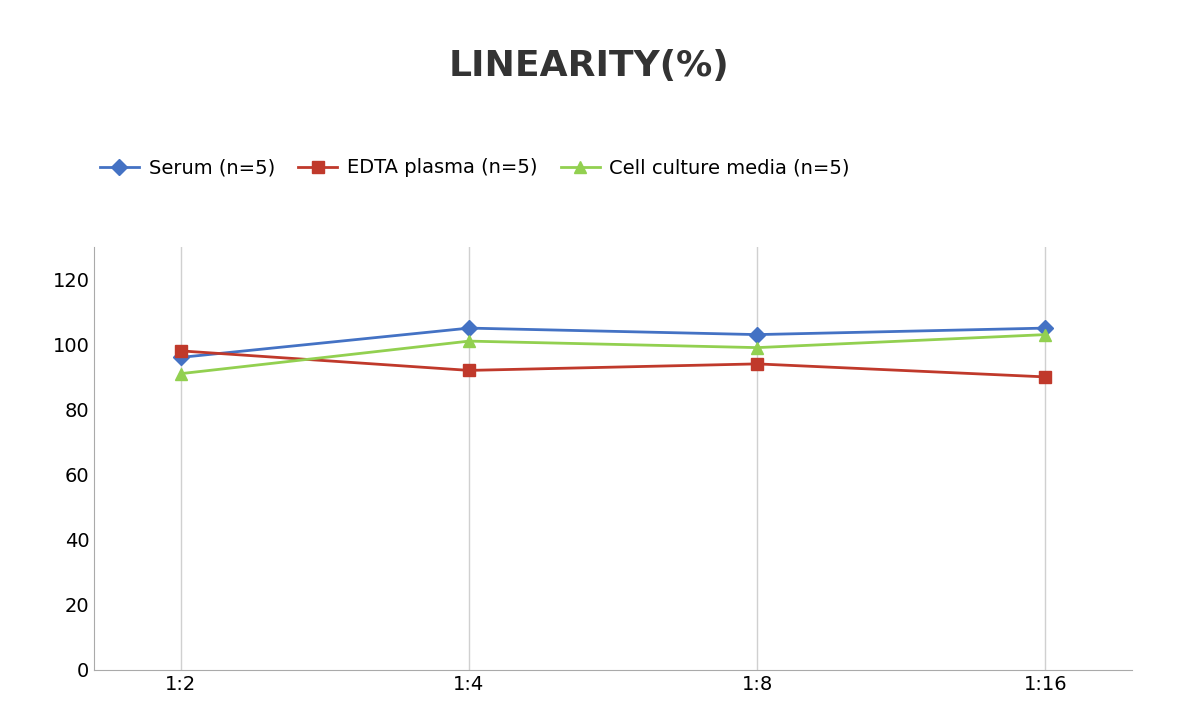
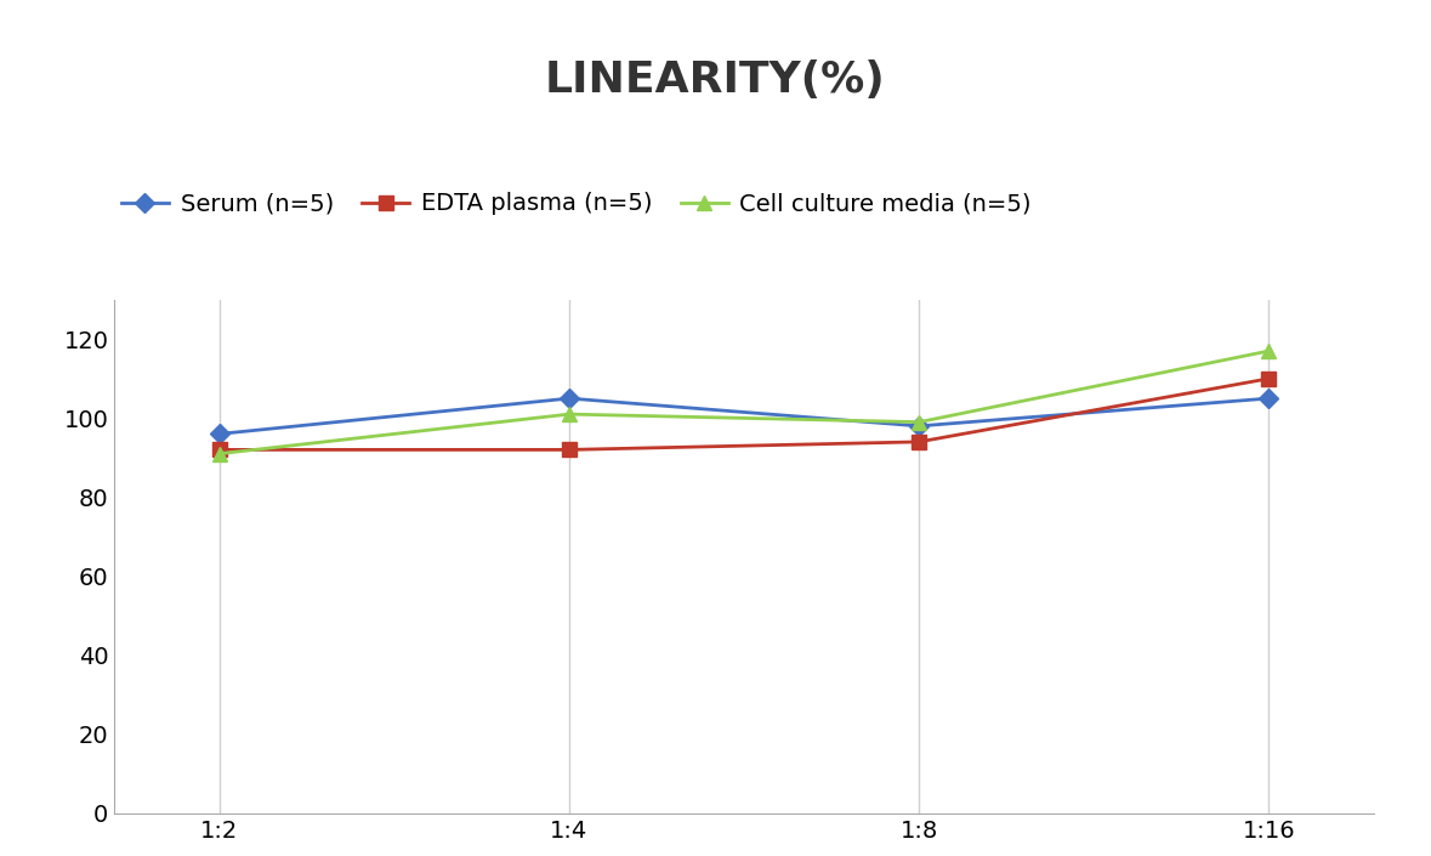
EDTA plasma (n=5)/1:2: 98 -> 92
Serum (n=5)/1:8: 103 -> 98
EDTA plasma (n=5)/1:16: 90 -> 110
Cell culture media (n=5)/1:16: 103 -> 117
